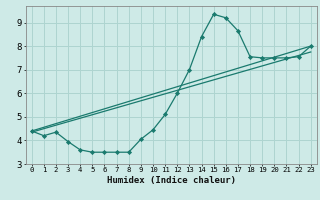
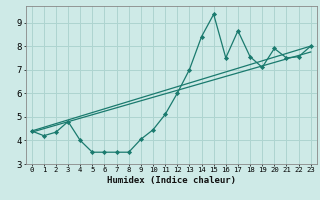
3: 3.95 -> 4.80
4: 3.60 -> 4.00
16: 9.20 -> 7.50
19: 7.50 -> 7.10
20: 7.50 -> 7.90
